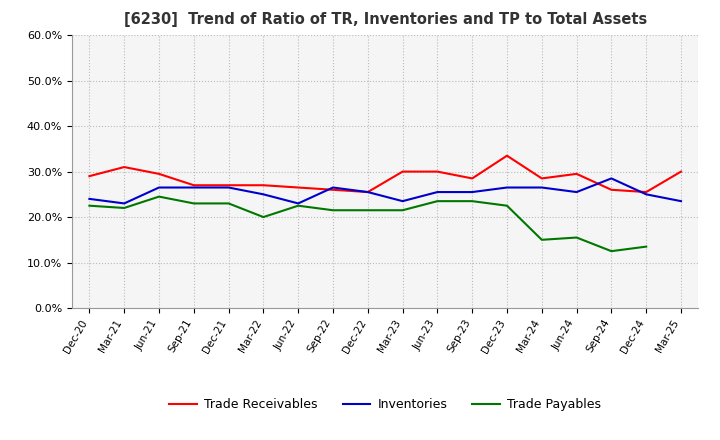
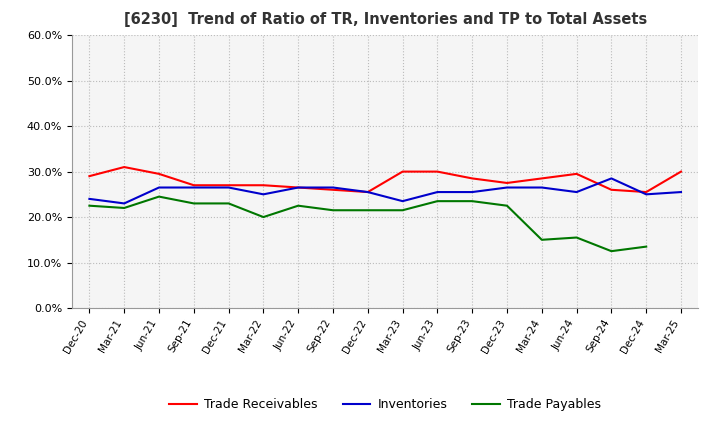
Inventories/Jun-22: 23.0% -> 26.5%
Trade Receivables/Dec-23: 33.5% -> 27.5%
Inventories/Mar-25: 23.5% -> 25.5%
